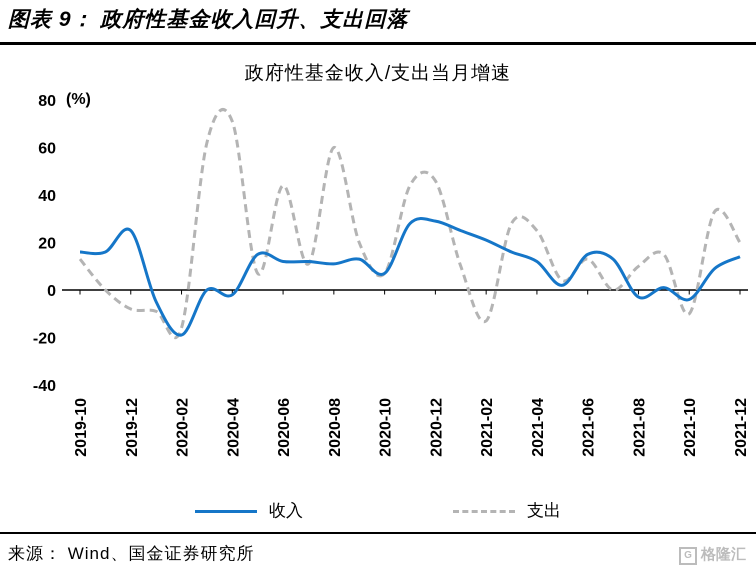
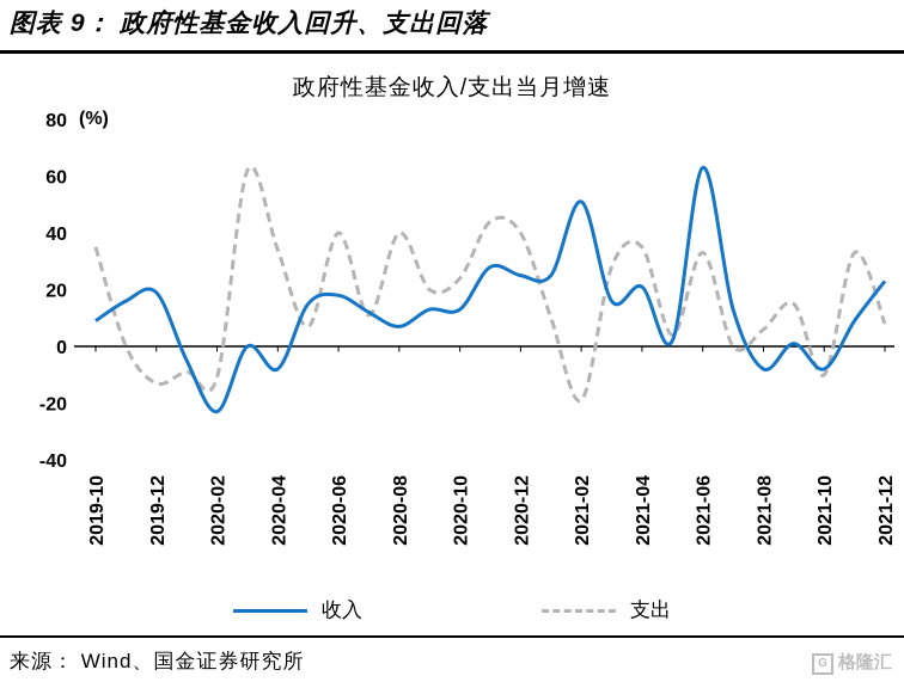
收入/2019-10: 16 -> 9
支出/2019-10: 13 -> 35
收入/2019-12: 25 -> 19
支出/2019-12: -8 -> -13
收入/2020-02: -19 -> -23
支出/2020-02: -16 -> -11
收入/2020-04: -2 -> -8
支出/2020-04: 71 -> 34
收入/2020-06: 12 -> 18
支出/2020-06: 44 -> 40
收入/2020-08: 11 -> 7
支出/2020-08: 60 -> 40
收入/2020-10: 7 -> 13
支出/2020-10: 7 -> 24
收入/2020-12: 29 -> 25
支出/2020-12: 46 -> 40
收入/2021-02: 21 -> 51
支出/2021-02: -13 -> -19
收入/2021-04: 12 -> 21
支出/2021-04: 25 -> 35
收入/2021-06: 15 -> 63
支出/2021-06: 13 -> 33
收入/2021-08: -3 -> -8
支出/2021-08: 10 -> 6
收入/2021-10: -4 -> -8
收入/2021-12: 14 -> 23
支出/2021-12: 20 -> 8
